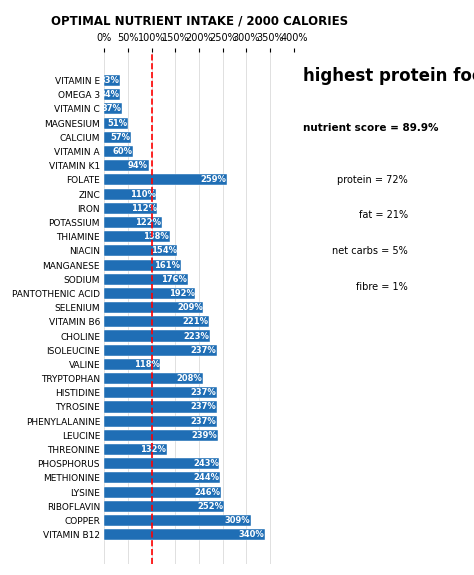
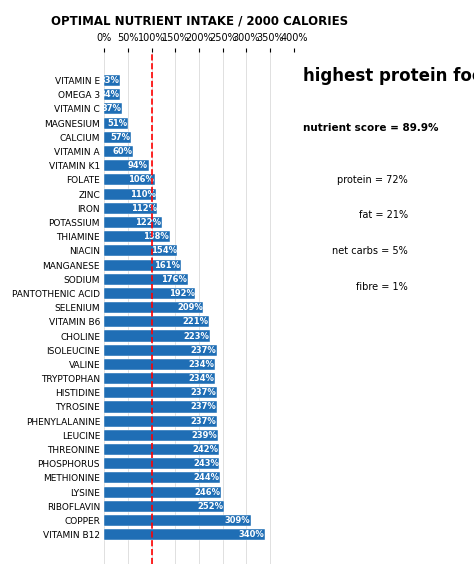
FOLATE: 259% -> 106%
VALINE: 118% -> 234%
TRYPTOPHAN: 208% -> 234%
THREONINE: 132% -> 242%
